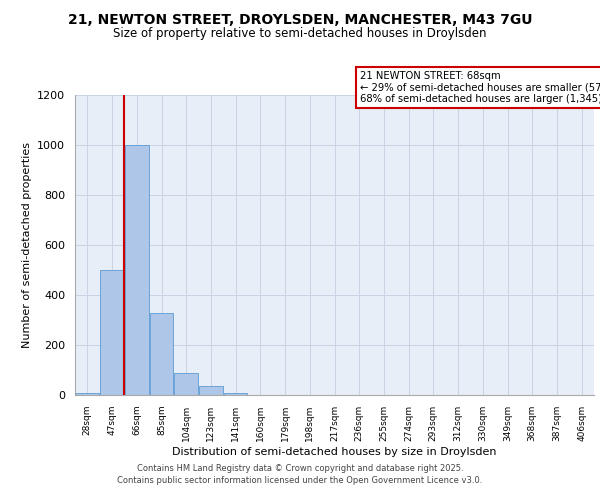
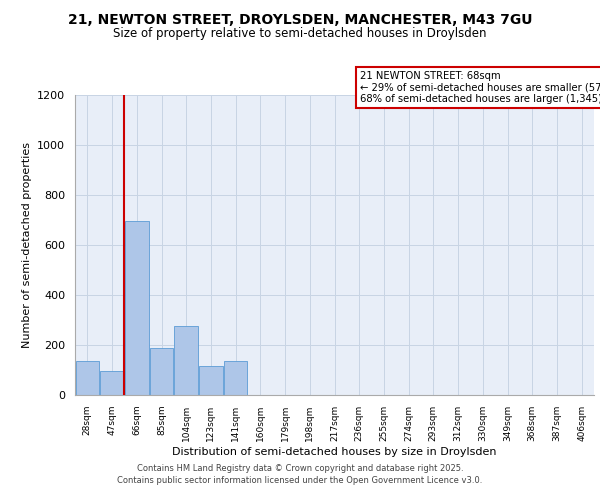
28sqm: 10 -> 135
47sqm: 500 -> 95
66sqm: 1000 -> 695
85sqm: 330 -> 190
104sqm: 90 -> 275
123sqm: 35 -> 115
141sqm: 10 -> 135
